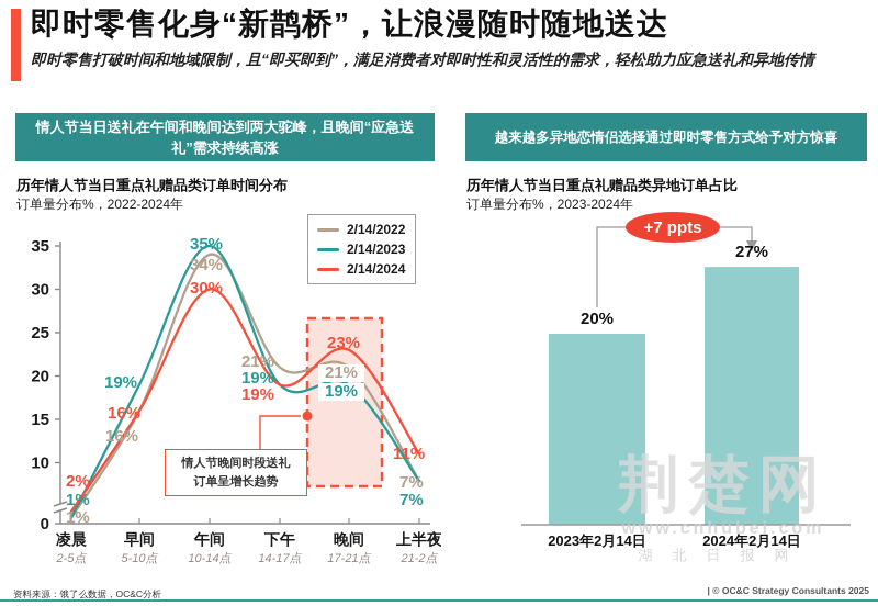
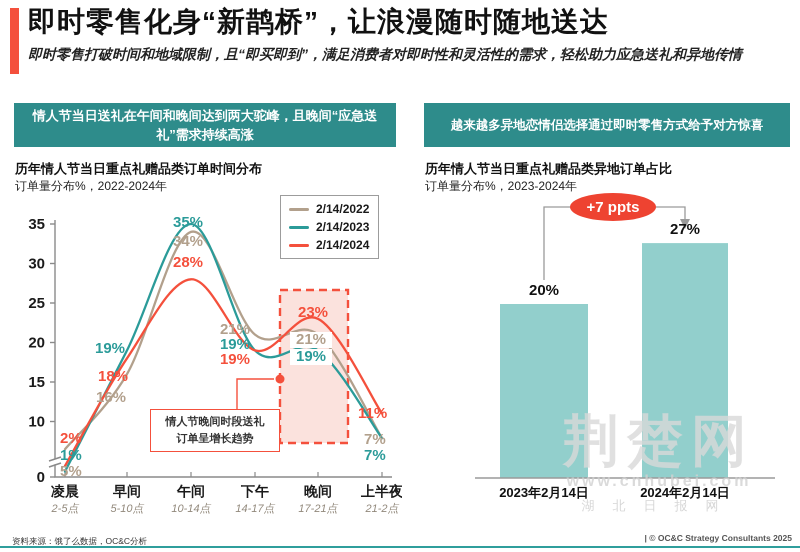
历年情人节当日重点礼赠品类订单时间分布/2/14/2022/凌晨: 1% -> 5%
历年情人节当日重点礼赠品类订单时间分布/2/14/2024/早间: 16% -> 18%
历年情人节当日重点礼赠品类订单时间分布/2/14/2024/午间: 30% -> 28%
